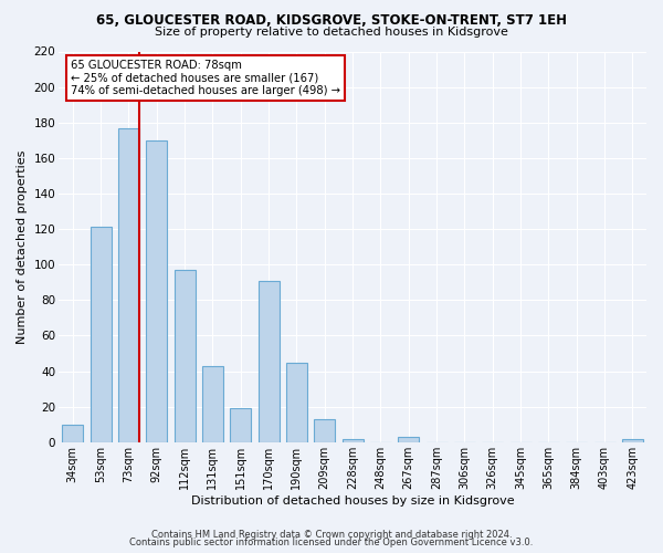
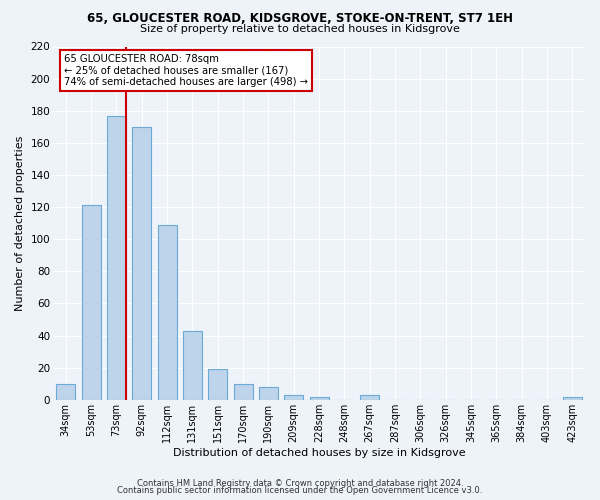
112sqm: 97 -> 109
170sqm: 91 -> 10
190sqm: 45 -> 8
209sqm: 13 -> 3
